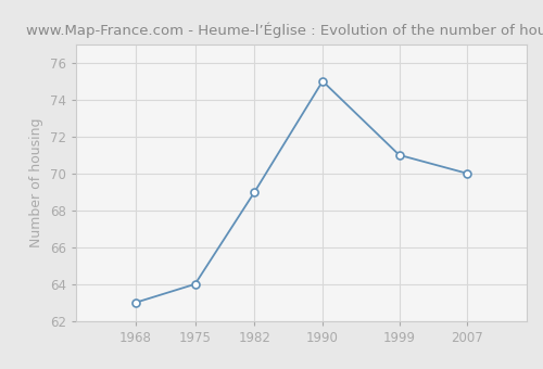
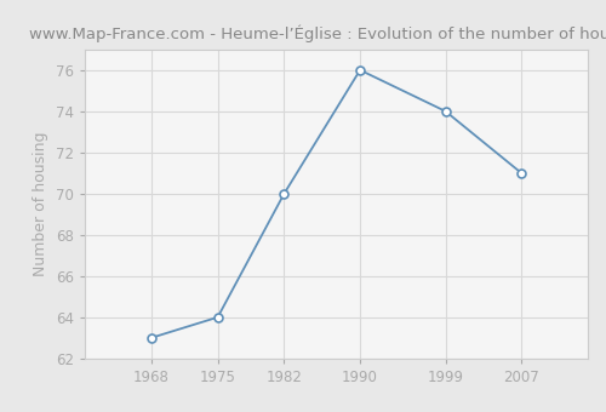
1982: 69 -> 70
1990: 75 -> 76
1999: 71 -> 74
2007: 70 -> 71
